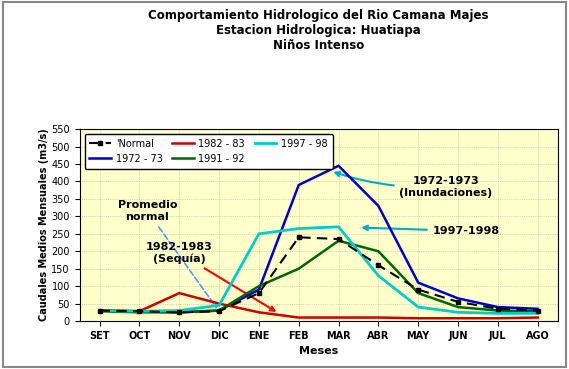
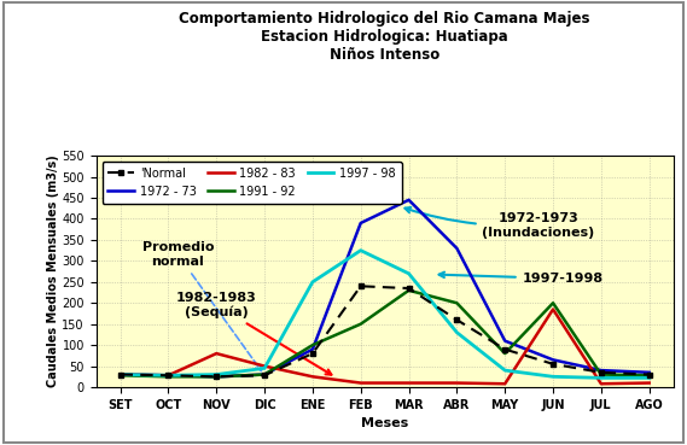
1997 - 98/FEB: 265 -> 325
1982 - 83/JUN: 8 -> 185
1991 - 92/JUN: 40 -> 200
